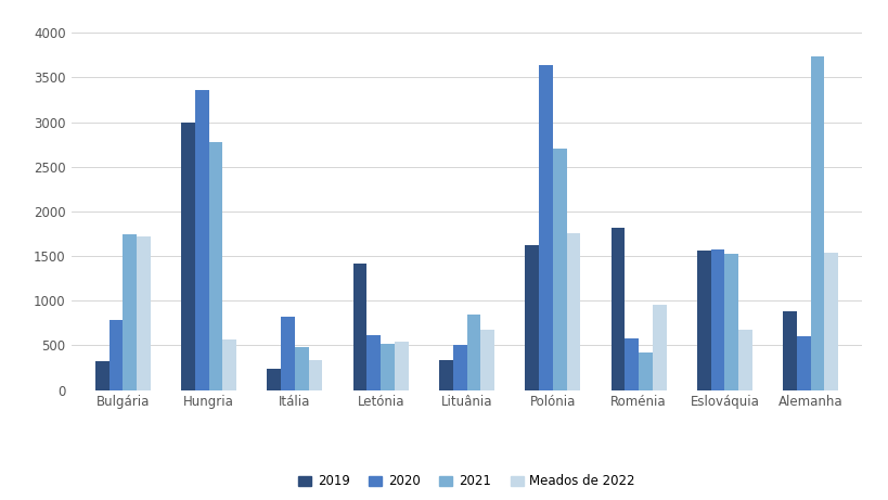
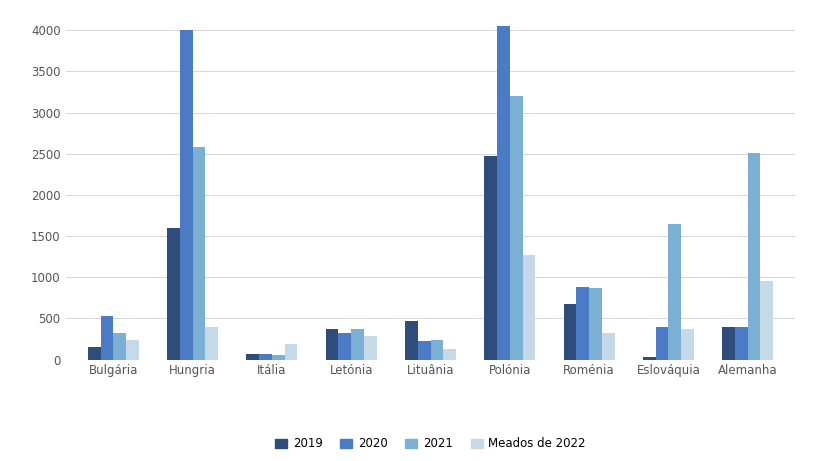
2019/Bulgária: 320 -> 150
2020/Bulgária: 780 -> 530
2021/Bulgária: 1740 -> 320
Meados de 2022/Bulgária: 1720 -> 240
2019/Hungria: 3000 -> 1600
2020/Hungria: 3360 -> 4000
2021/Hungria: 2780 -> 2580
Meados de 2022/Hungria: 560 -> 390
2019/Itália: 240 -> 70
2020/Itália: 820 -> 70
2021/Itália: 480 -> 60
Meados de 2022/Itália: 340 -> 190
2019/Letónia: 1420 -> 370
2020/Letónia: 620 -> 320
2021/Letónia: 520 -> 370
Meados de 2022/Letónia: 540 -> 290
2019/Lituânia: 340 -> 470
2020/Lituânia: 500 -> 220
2021/Lituânia: 840 -> 240
Meados de 2022/Lituânia: 680 -> 130
2019/Polónia: 1620 -> 2470
2020/Polónia: 3640 -> 4050
2021/Polónia: 2700 -> 3200
Meados de 2022/Polónia: 1760 -> 1270
2019/Roménia: 1820 -> 680
2020/Roménia: 580 -> 880
2021/Roménia: 420 -> 870
Meados de 2022/Roménia: 960 -> 320
2019/Eslováquia: 1560 -> 30
2020/Eslováquia: 1580 -> 390
2021/Eslováquia: 1520 -> 1650
Meados de 2022/Eslováquia: 680 -> 370
2019/Alemanha: 880 -> 400
2020/Alemanha: 600 -> 400
2021/Alemanha: 3740 -> 2510
Meados de 2022/Alemanha: 1540 -> 960
